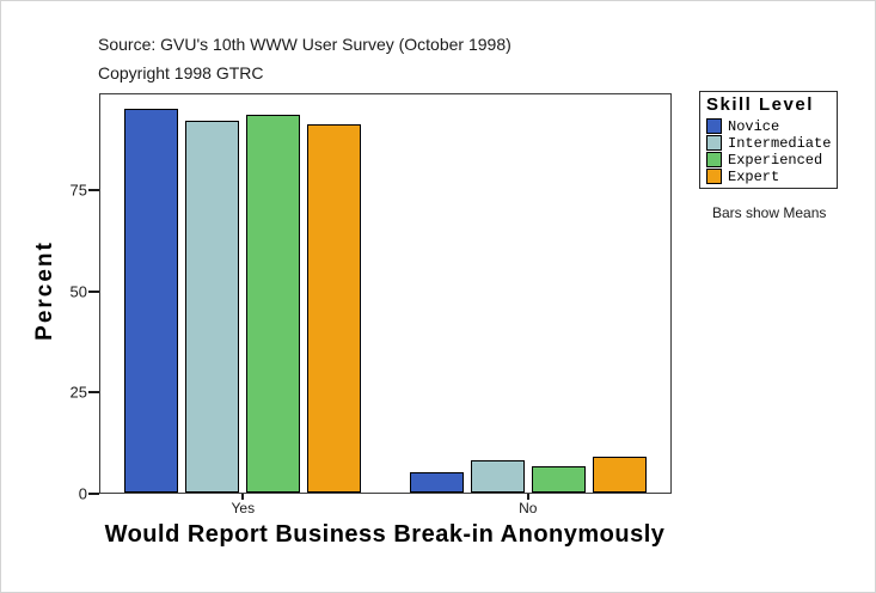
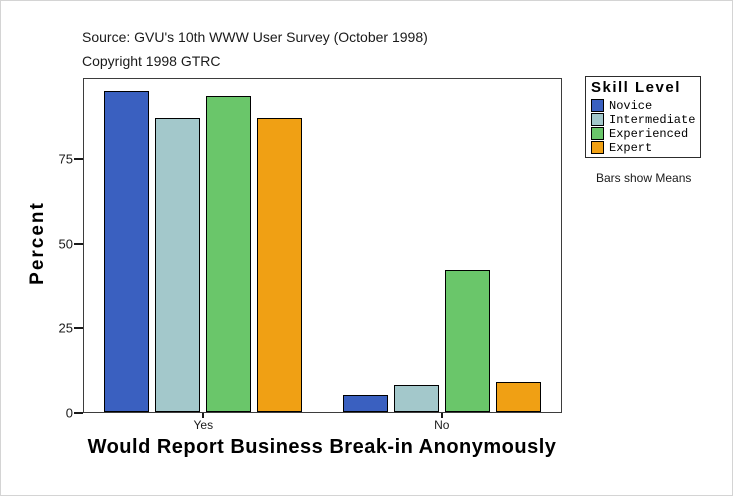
Intermediate/Yes: 92 -> 87
Expert/Yes: 91 -> 87
Experienced/No: 6 -> 42
